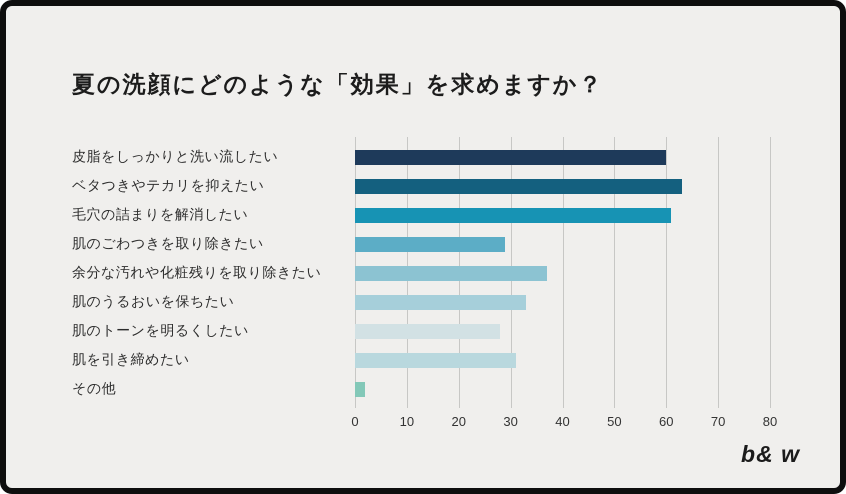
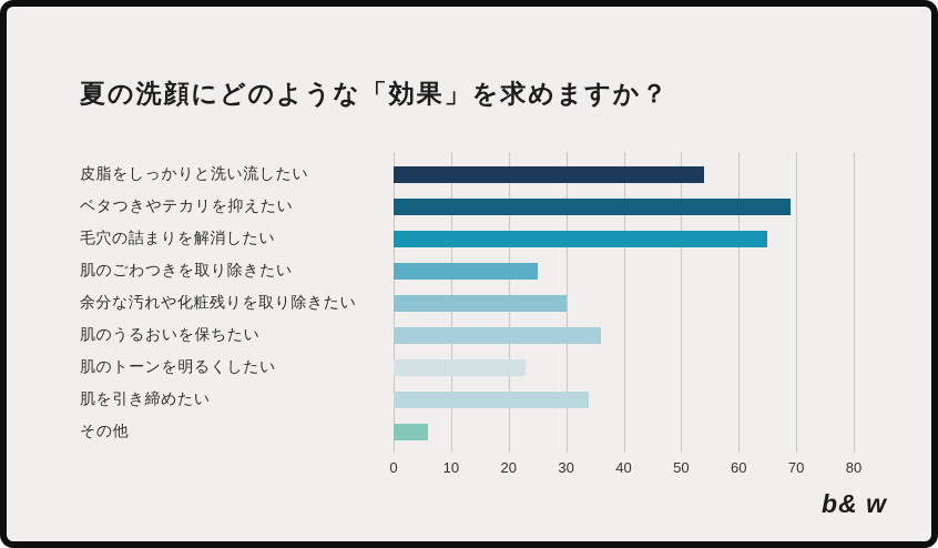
皮脂をしっかりと洗い流したい: 60 -> 54
ベタつきやテカリを抑えたい: 63 -> 69
毛穴の詰まりを解消したい: 61 -> 65
肌のごわつきを取り除きたい: 29 -> 25
余分な汚れや化粧残りを取り除きたい: 37 -> 30
肌のうるおいを保ちたい: 33 -> 36
肌のトーンを明るくしたい: 28 -> 23
肌を引き締めたい: 31 -> 34
その他: 2 -> 6
